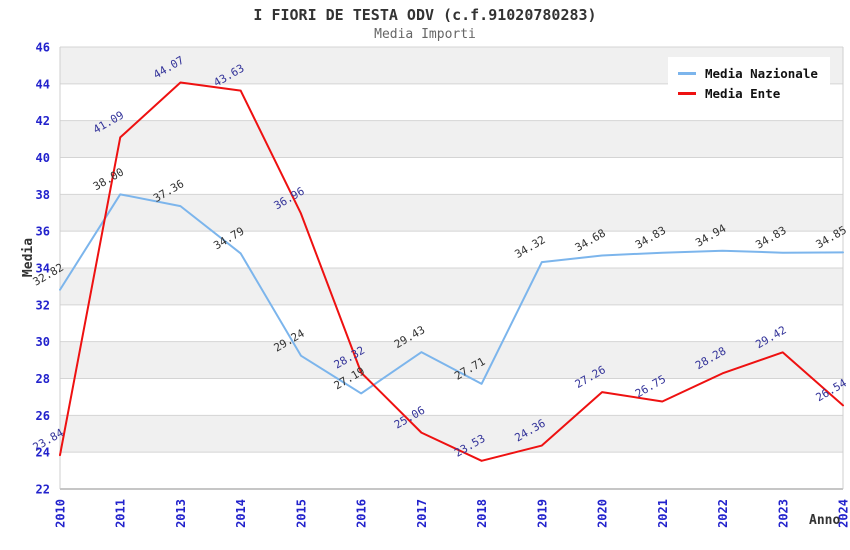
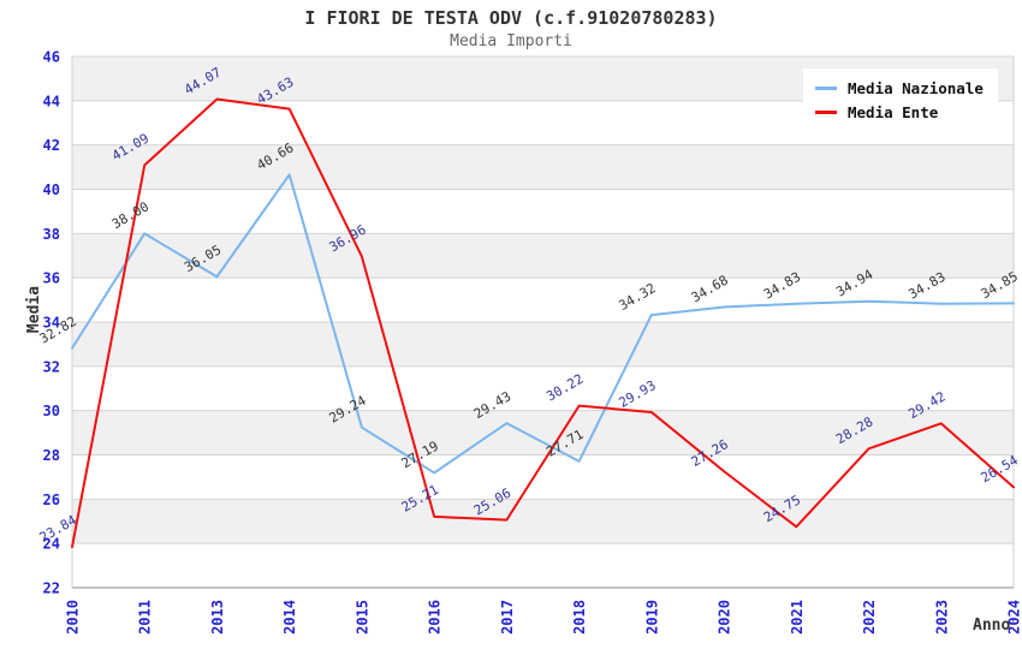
Media Nazionale/2013: 37.36 -> 36.05
Media Nazionale/2014: 34.79 -> 40.66
Media Ente/2016: 28.32 -> 25.21
Media Ente/2018: 23.53 -> 30.22
Media Ente/2019: 24.36 -> 29.93
Media Ente/2021: 26.75 -> 24.75
